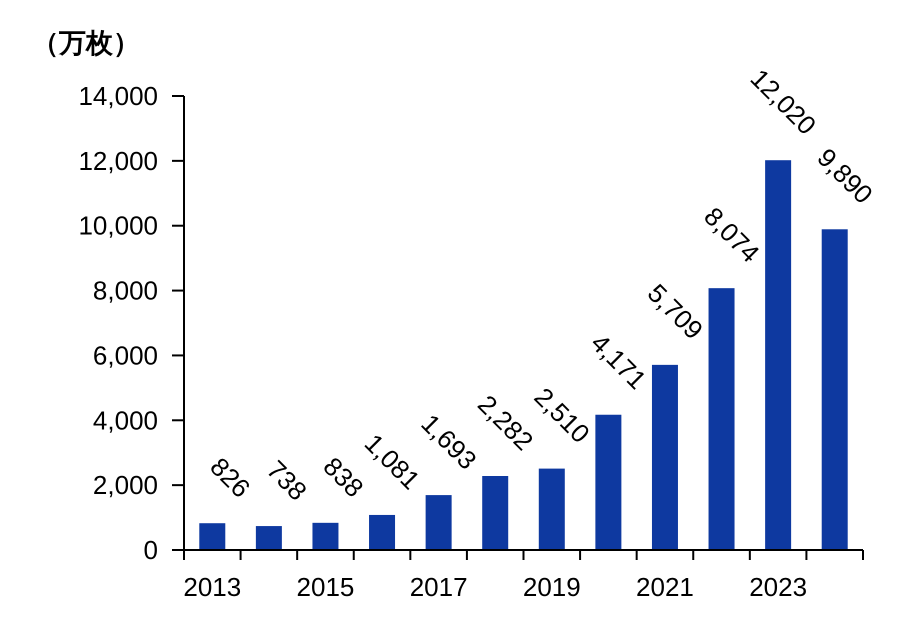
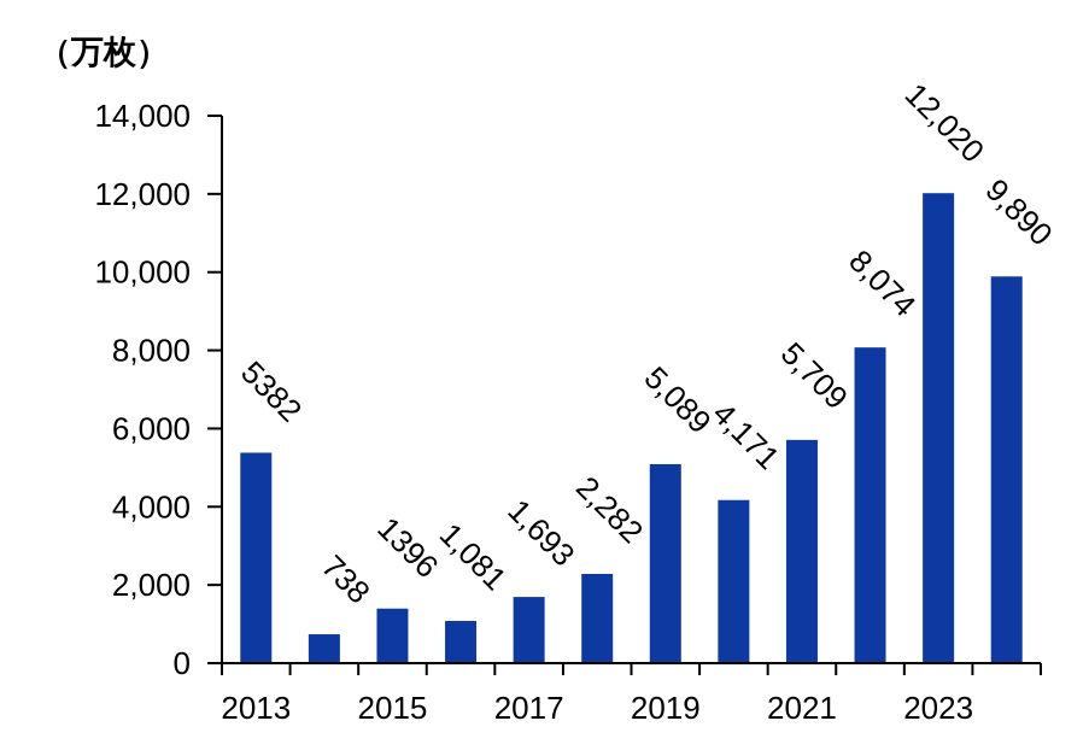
2013: 826 -> 5382
2015: 838 -> 1396
2019: 2,510 -> 5,089
